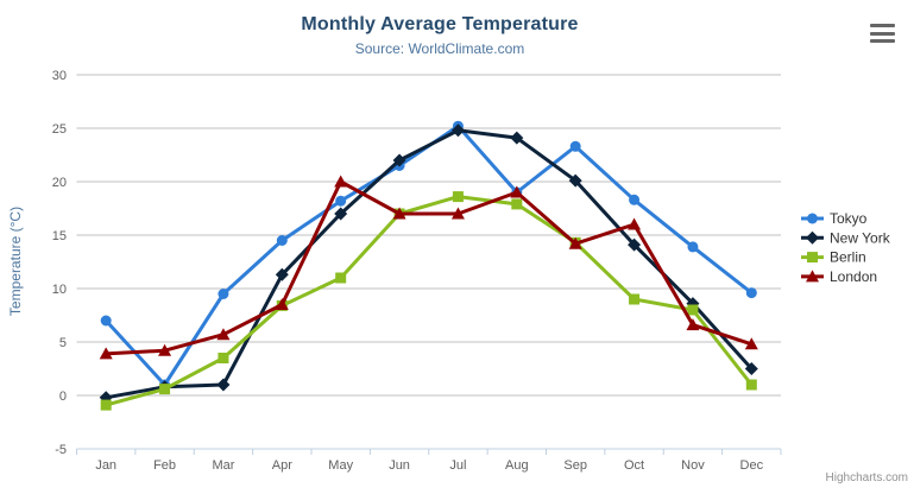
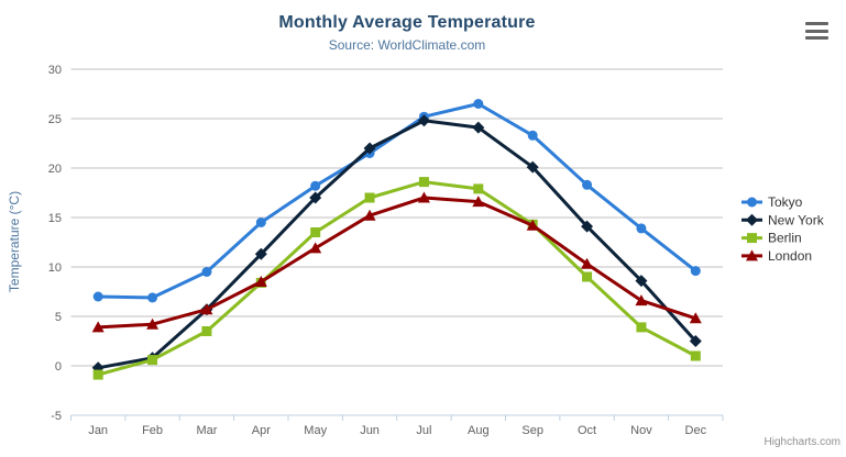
Tokyo/Feb: 1 -> 7
New York/Mar: 1 -> 6
Berlin/May: 11 -> 14
London/May: 20 -> 12
London/Jun: 17 -> 15
Tokyo/Aug: 19 -> 26
London/Aug: 19 -> 17
London/Oct: 16 -> 10
Berlin/Nov: 8 -> 4
